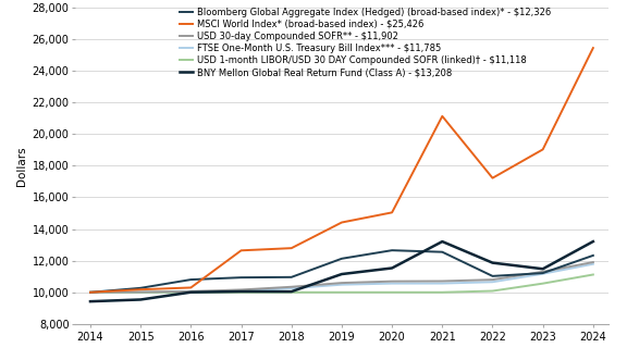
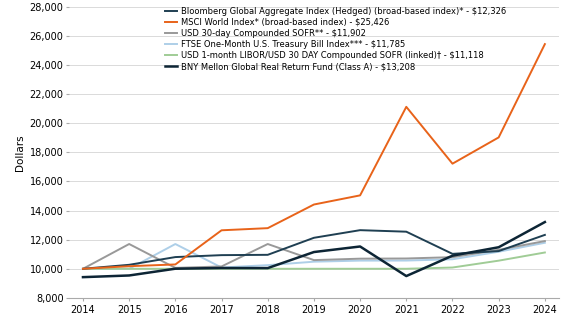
USD 30-day Compounded SOFR** - $11,902/2015: 10,000 -> 11,700
FTSE One-Month U.S. Treasury Bill Index*** - $11,785/2016: 10,000 -> 11,700
USD 30-day Compounded SOFR** - $11,902/2018: 10,300 -> 11,700
BNY Mellon Global Real Return Fund (Class A) - $13,208/2021: 13,200 -> 9,500
BNY Mellon Global Real Return Fund (Class A) - $13,208/2022: 11,900 -> 10,900
